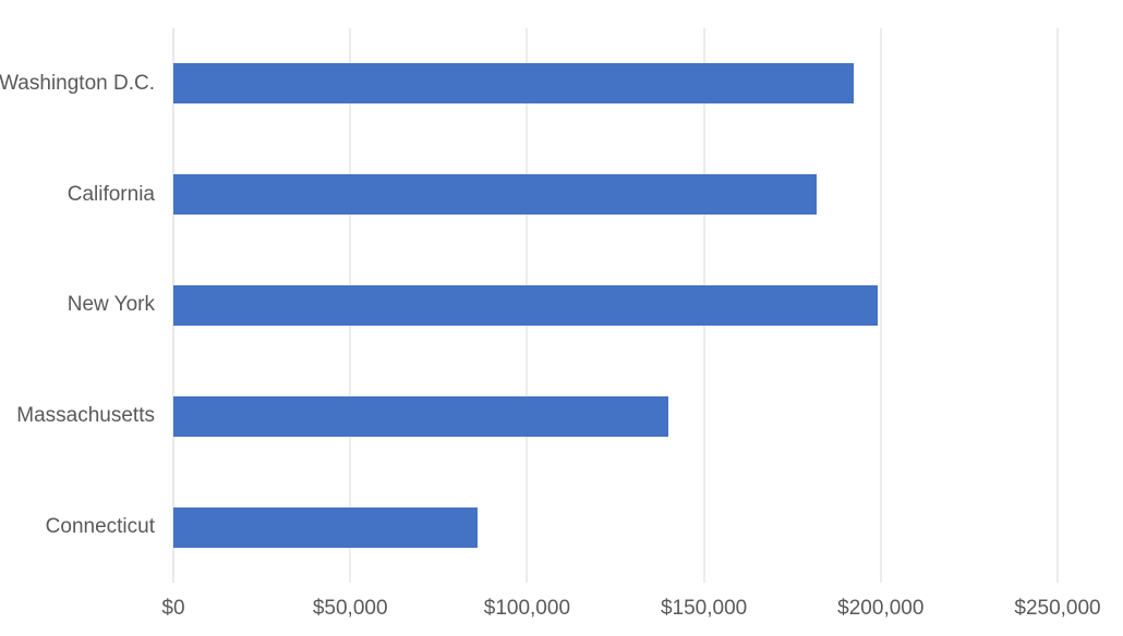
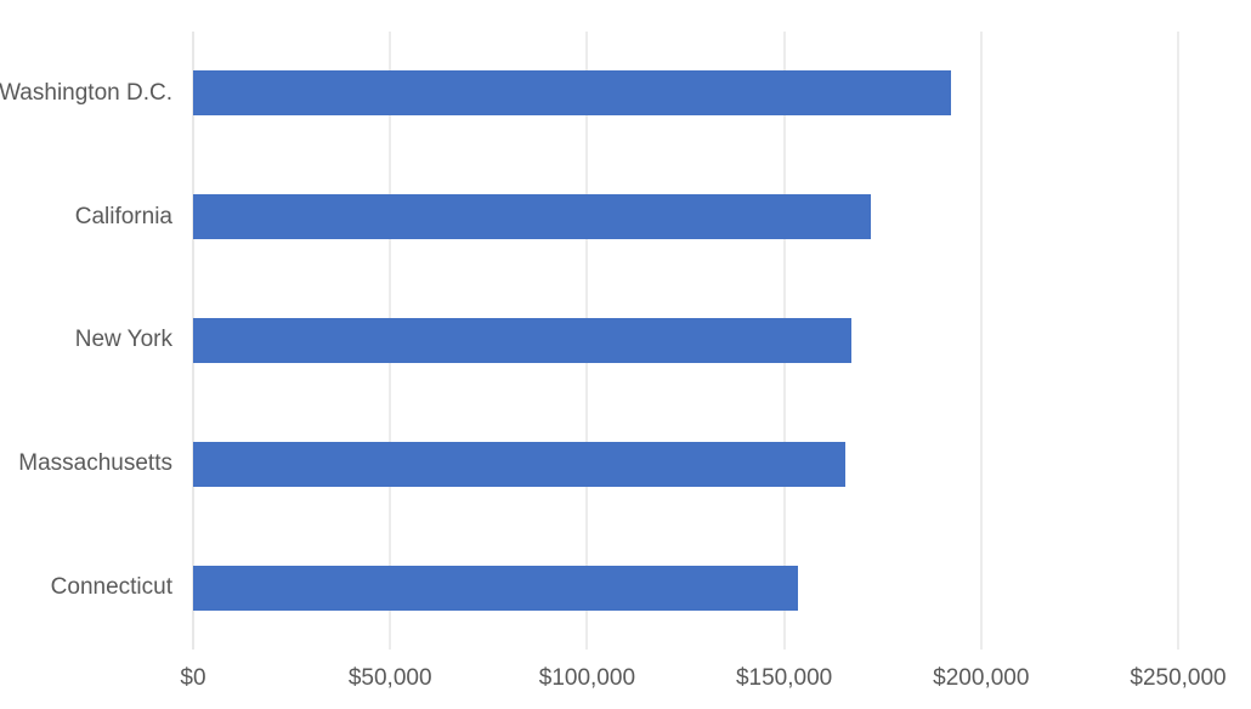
California: $182000 -> $172000
New York: $199000 -> $167000
Massachusetts: $140000 -> $166000
Connecticut: $86000 -> $154000
